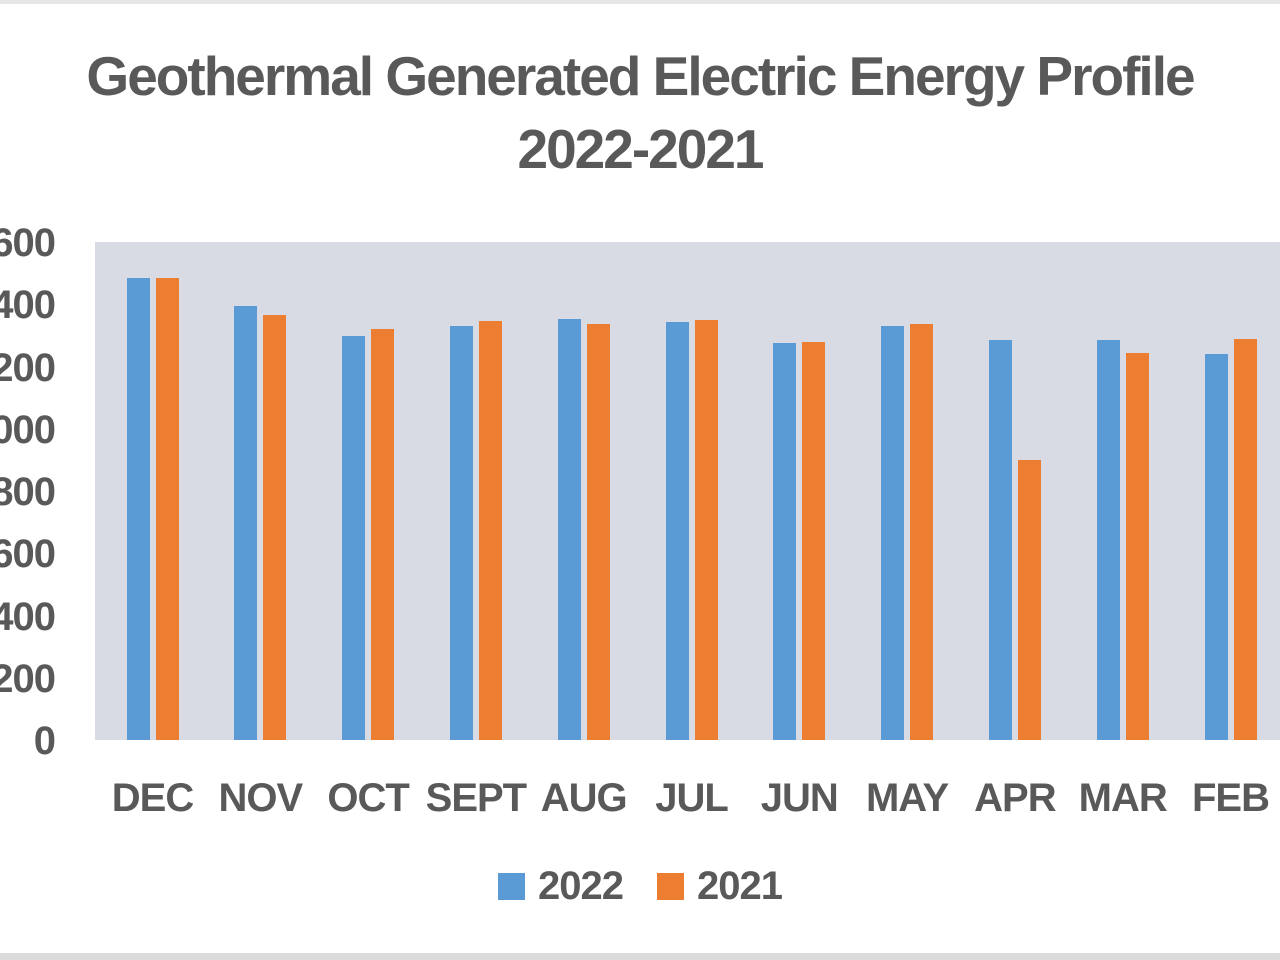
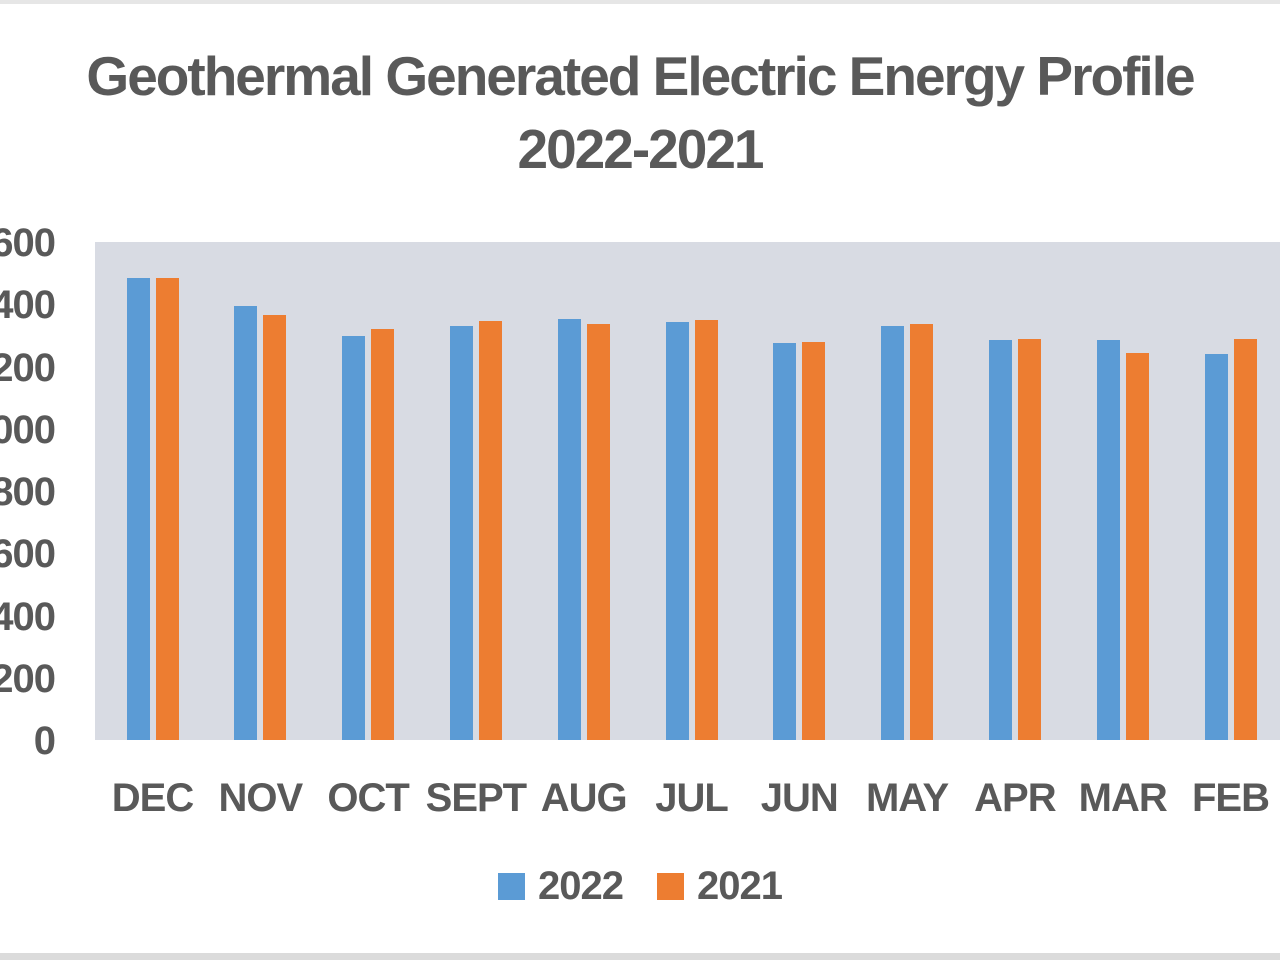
2021/APR: 900 -> 1290
